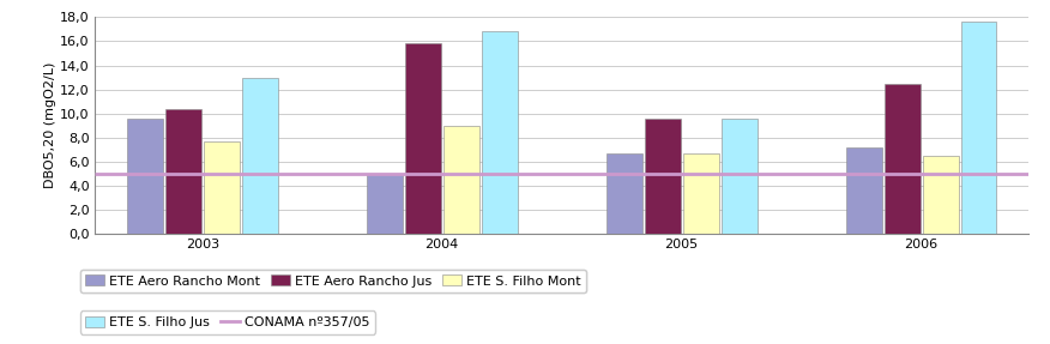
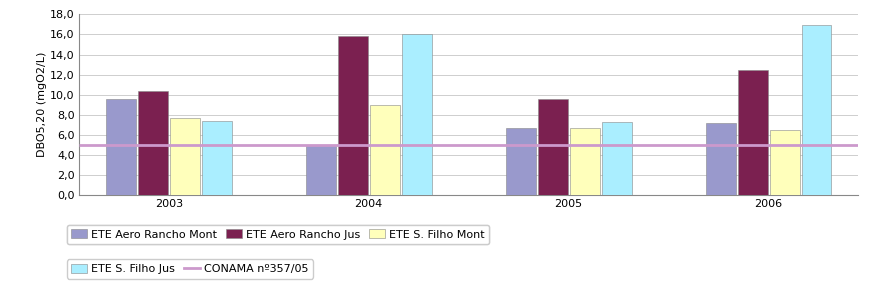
ETE S. Filho Jus/2003: 13,0 -> 7,4
ETE S. Filho Jus/2004: 16,8 -> 16,0
ETE S. Filho Jus/2005: 9,6 -> 7,3
ETE S. Filho Jus/2006: 17,6 -> 16,9
